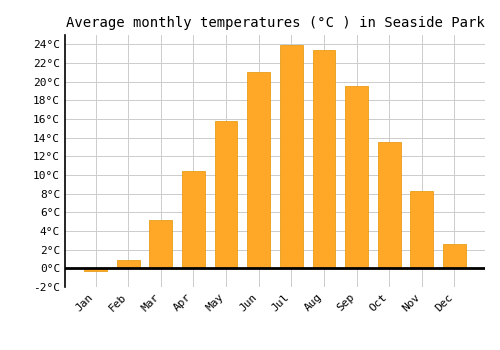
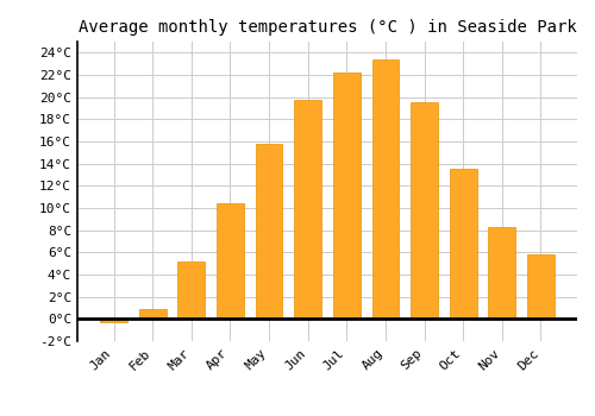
Jun: 21.0°C -> 19.8°C
Jul: 23.9°C -> 22.2°C
Dec: 2.6°C -> 5.8°C
